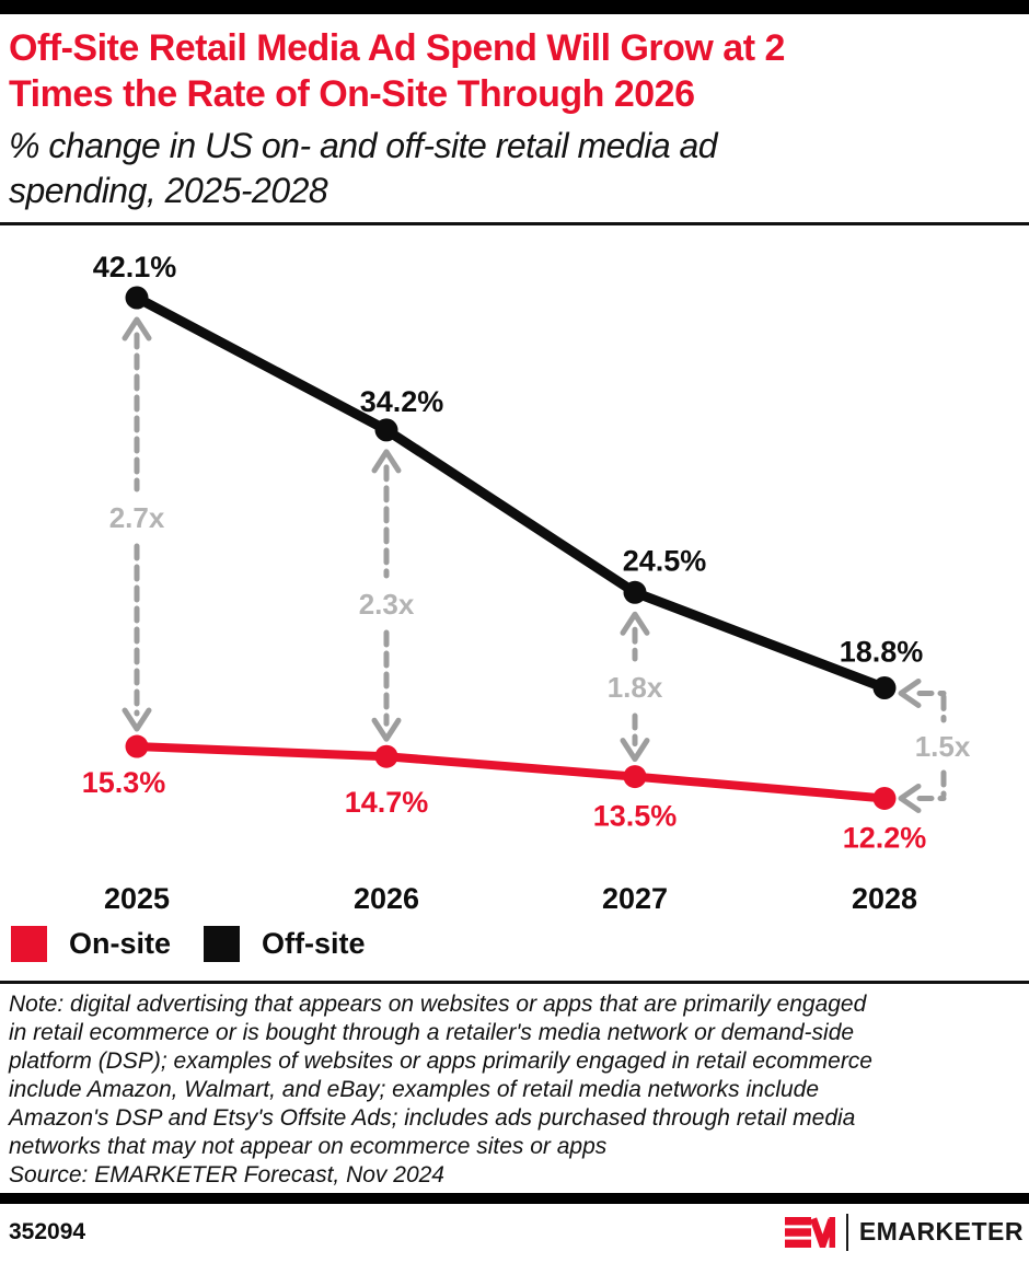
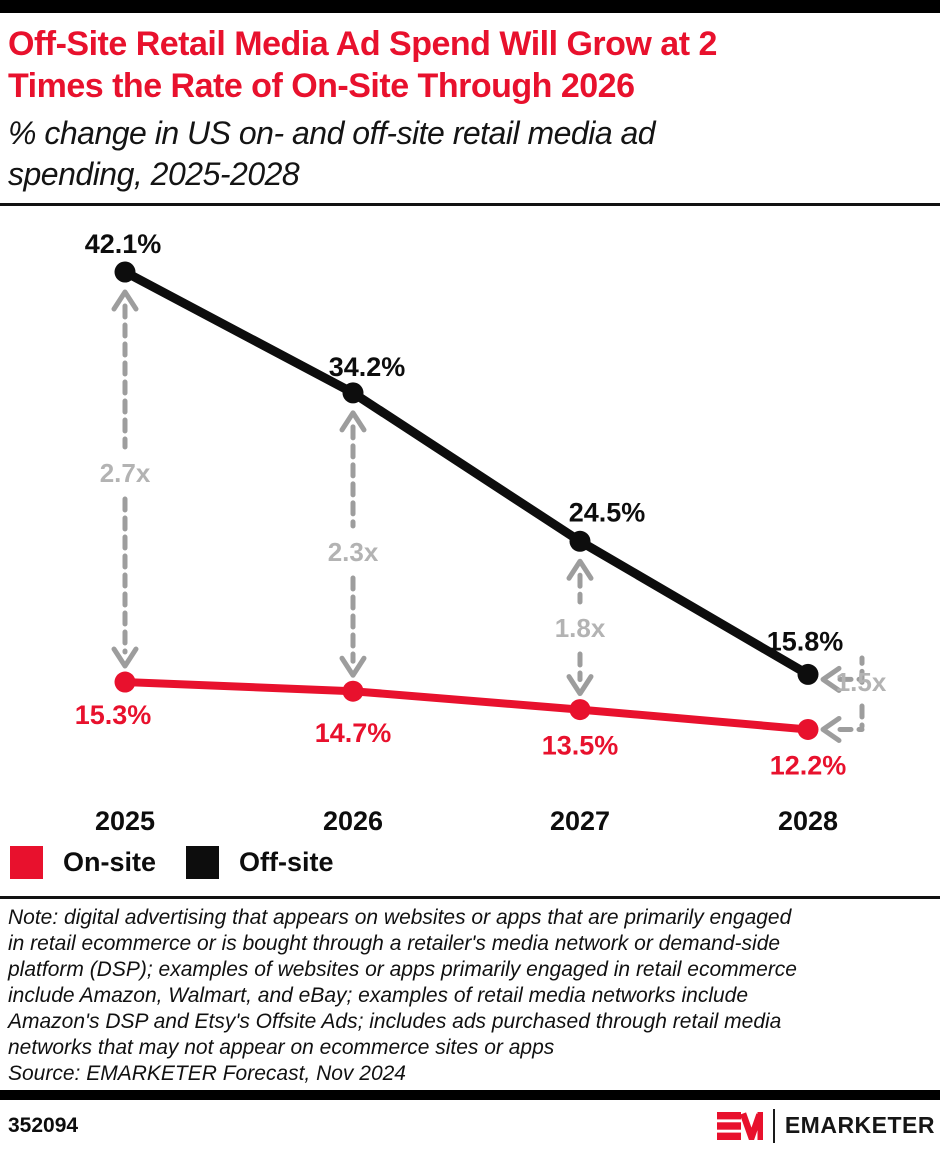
Off-site/2028: 18.8% -> 15.8%
